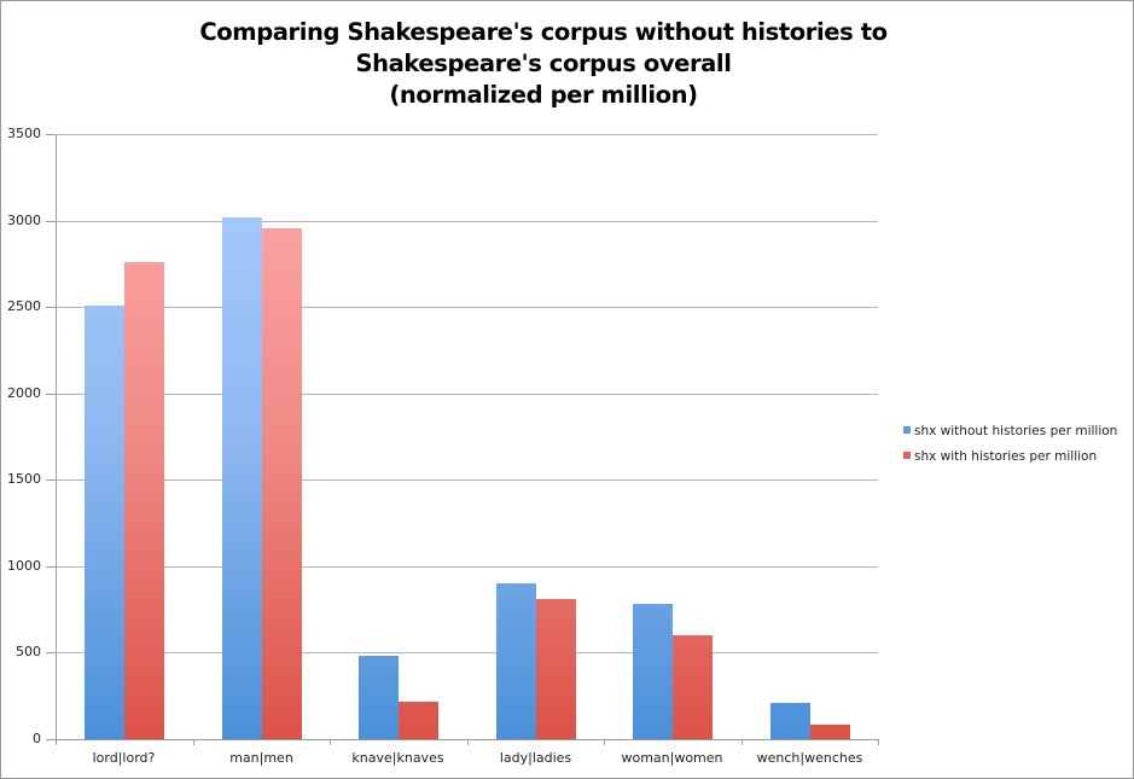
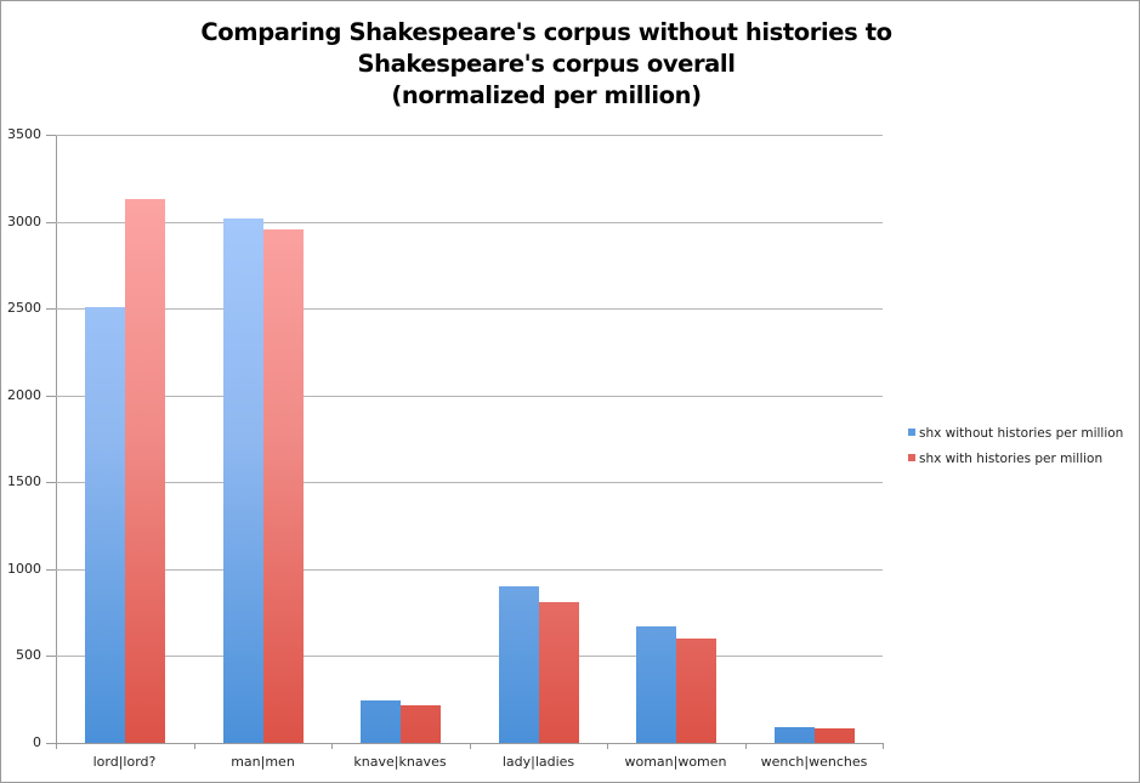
shx with histories per million/lord|lord?: 2760 -> 3130
shx without histories per million/knave|knaves: 480 -> 240
shx without histories per million/woman|women: 780 -> 670
shx without histories per million/wench|wenches: 210 -> 90
